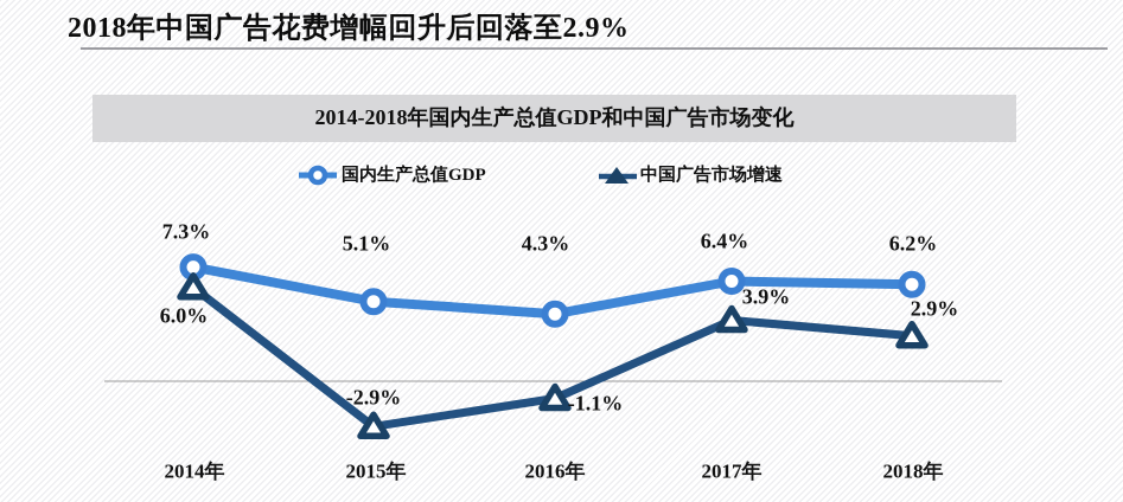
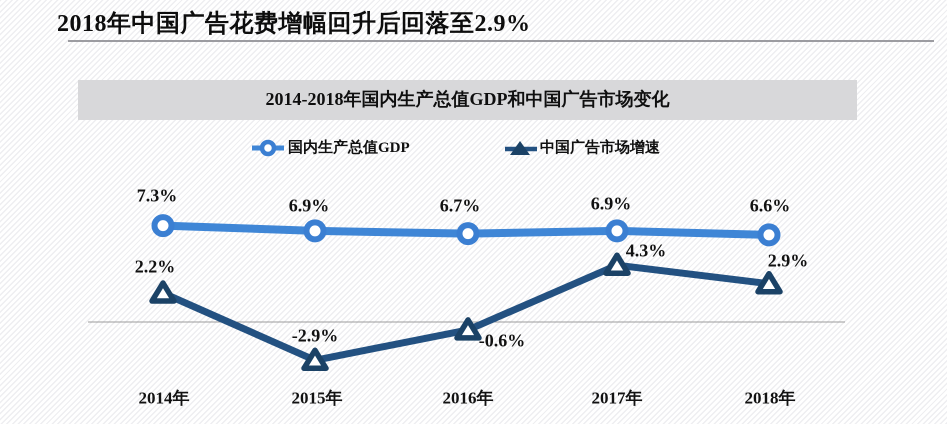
中国广告市场增速/2014年: 6.0% -> 2.2%
国内生产总值GDP/2015年: 5.1% -> 6.9%
国内生产总值GDP/2016年: 4.3% -> 6.7%
中国广告市场增速/2016年: -1.1% -> -0.6%
国内生产总值GDP/2017年: 6.4% -> 6.9%
中国广告市场增速/2017年: 3.9% -> 4.3%
国内生产总值GDP/2018年: 6.2% -> 6.6%
